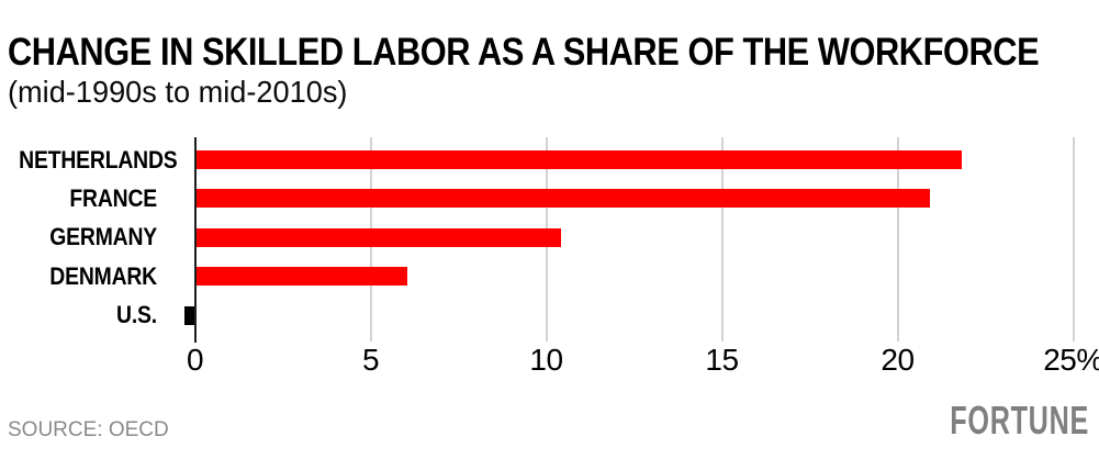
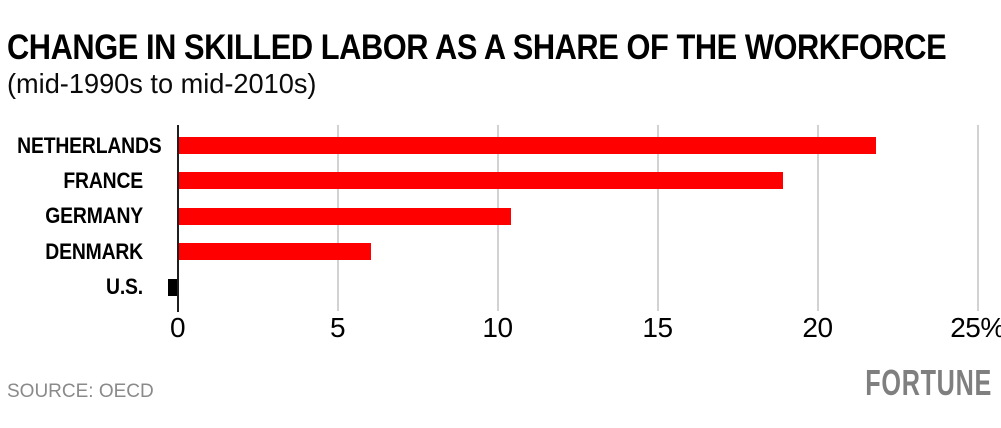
FRANCE: 20.9% -> 18.9%
